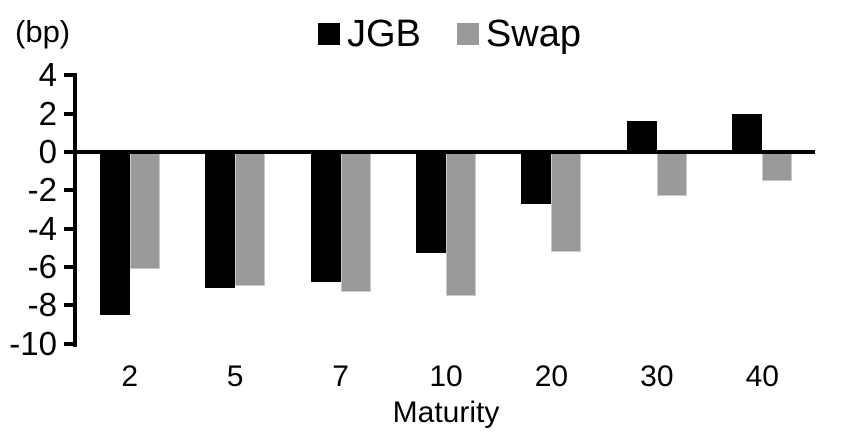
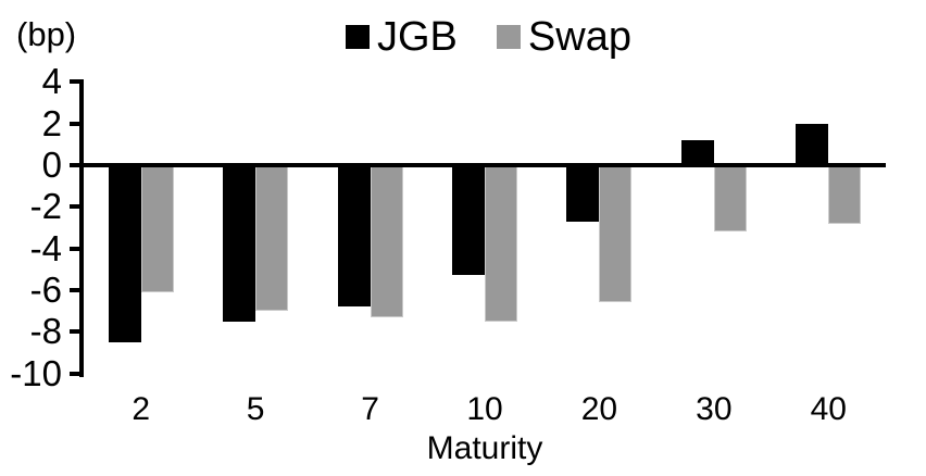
JGB/5: -7.1 -> -7.5
Swap/20: -5.2 -> -6.6
JGB/30: 1.6 -> 1.2
Swap/30: -2.3 -> -3.2
Swap/40: -1.5 -> -2.8
